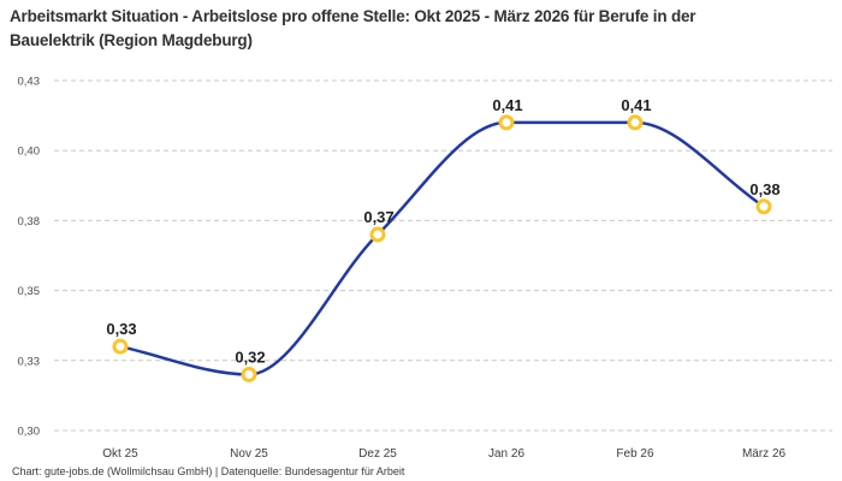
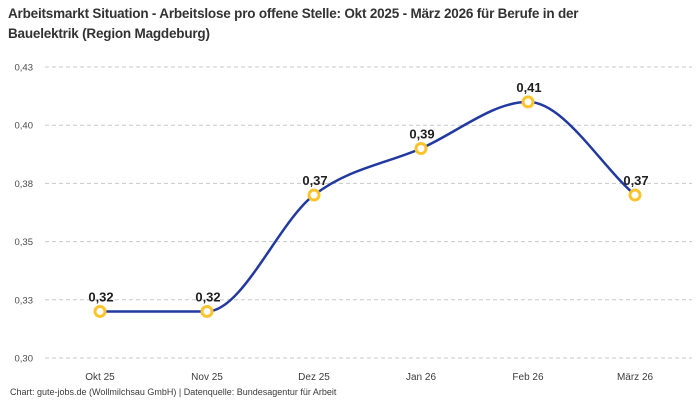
Okt 25: 0,33 -> 0,32
Jan 26: 0,41 -> 0,39
März 26: 0,38 -> 0,37
